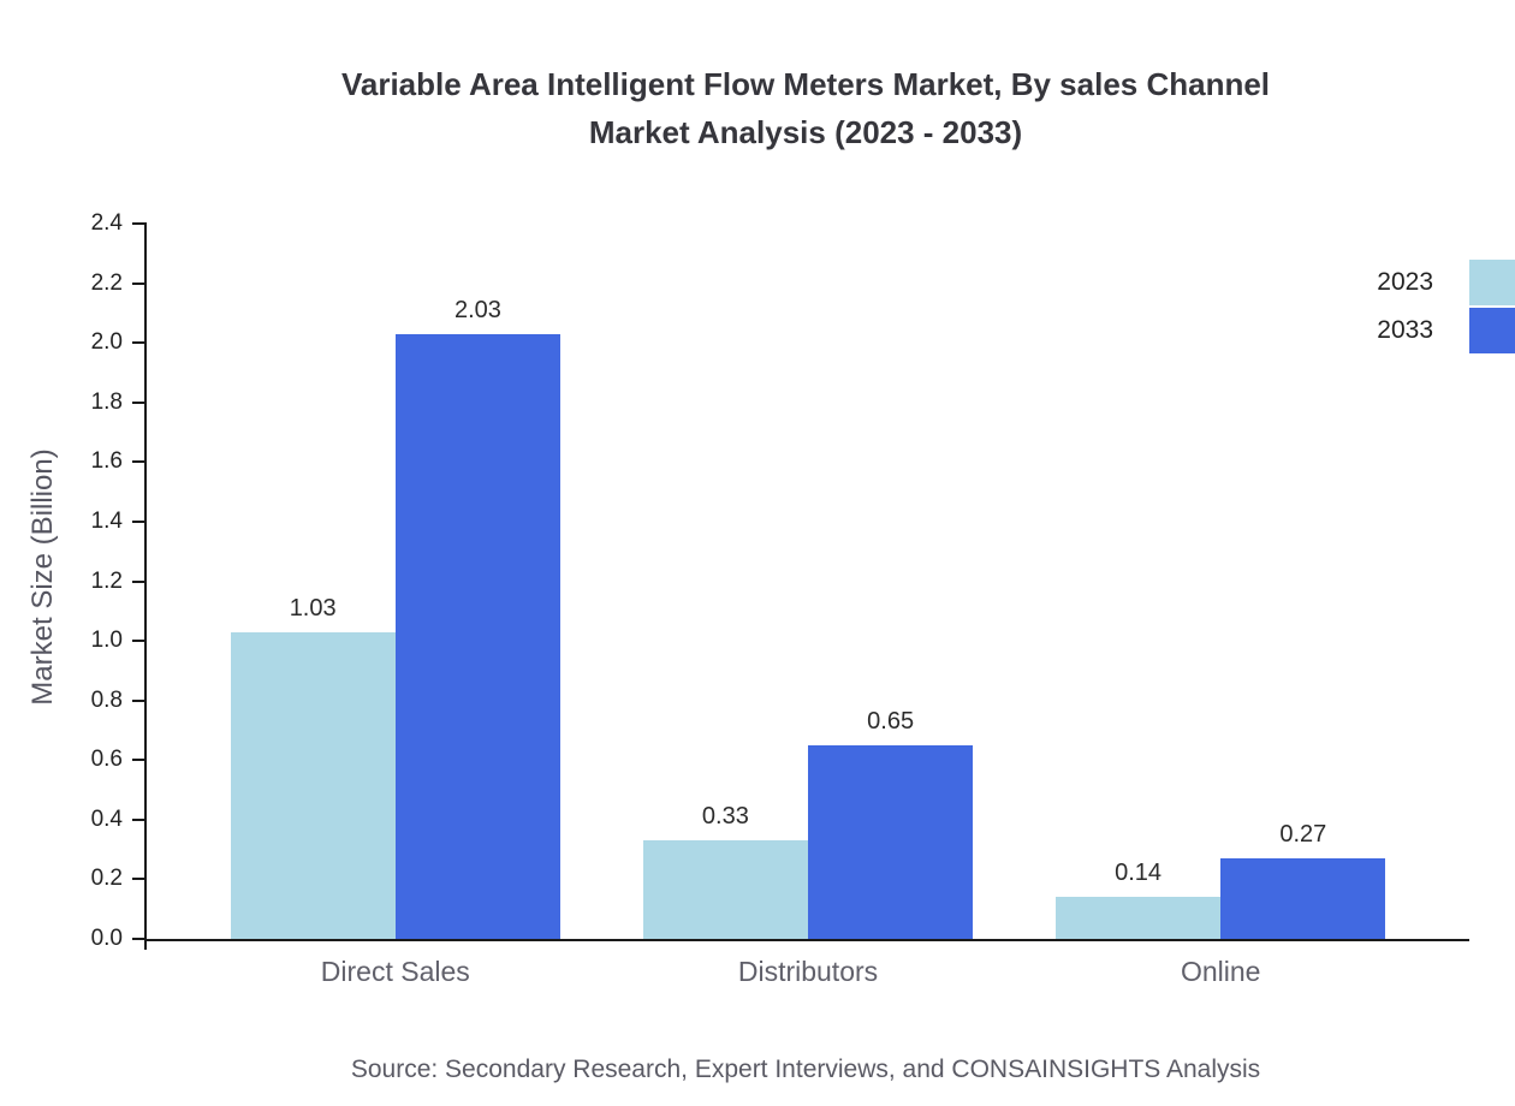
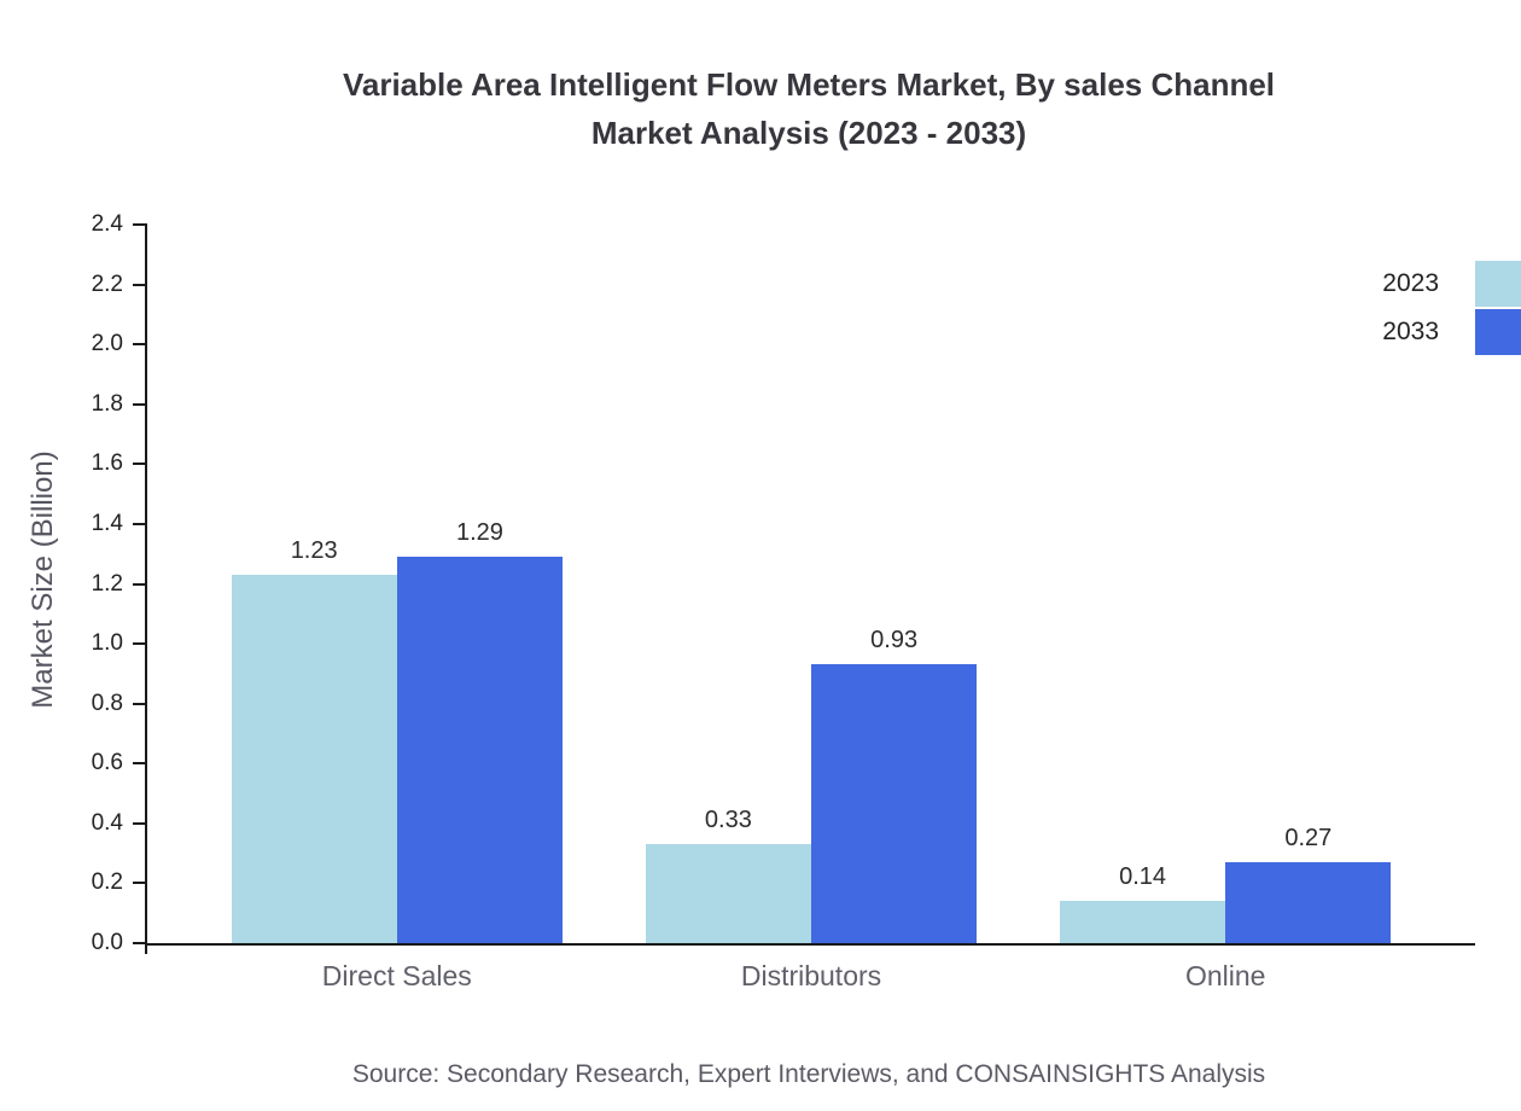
2023/Direct Sales: 1.03 -> 1.23
2033/Direct Sales: 2.03 -> 1.29
2033/Distributors: 0.65 -> 0.93
